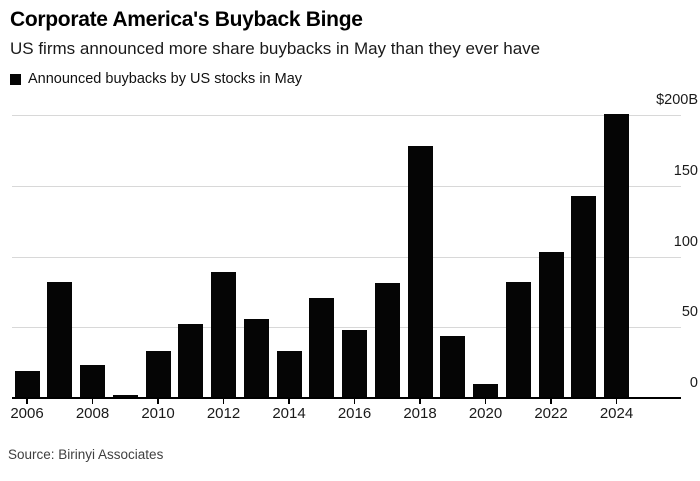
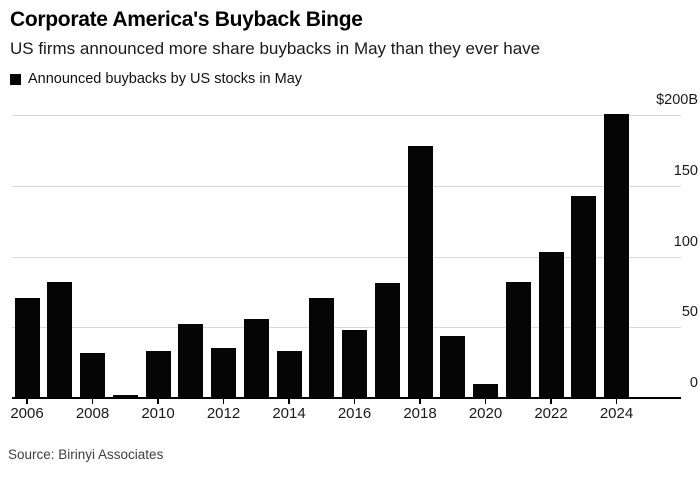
2006: $19B -> $71B
2008: $23B -> $32B
2012: $89B -> $35B
